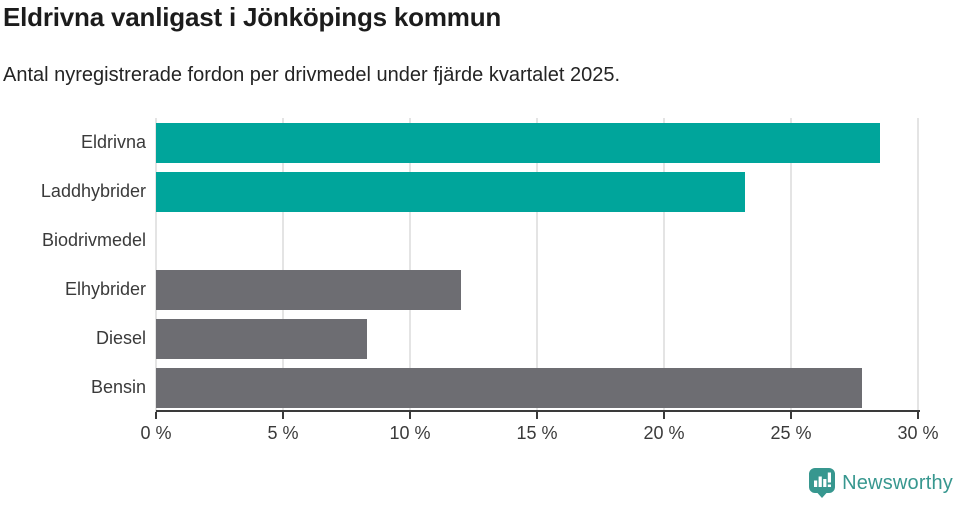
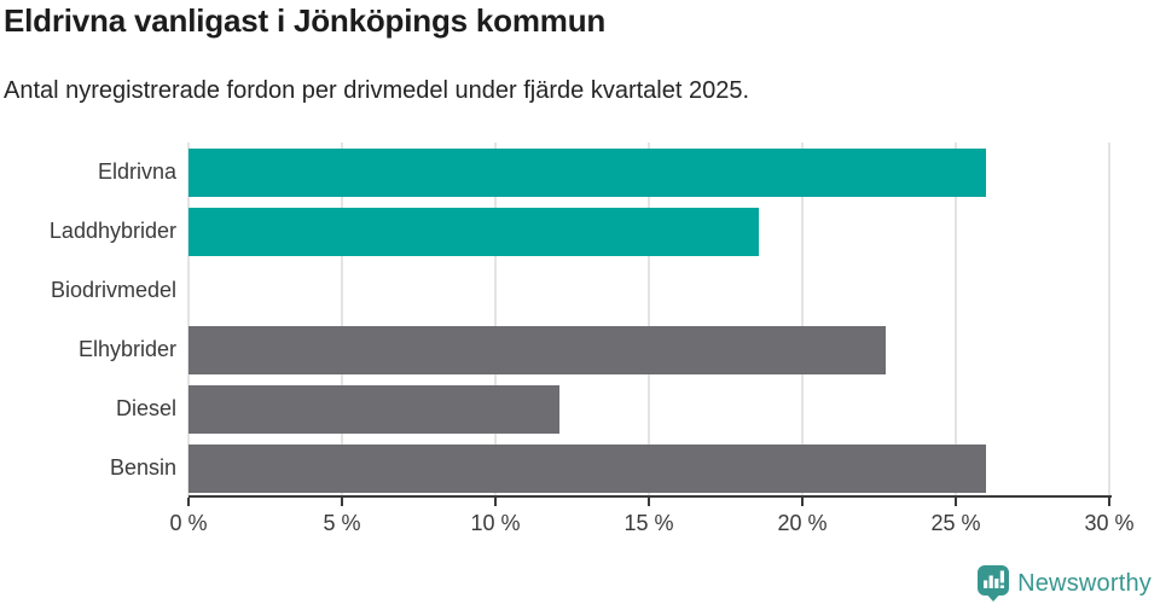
Eldrivna: 28.5% -> 26.0%
Laddhybrider: 23.2% -> 18.6%
Elhybrider: 12.0% -> 22.7%
Diesel: 8.3% -> 12.1%
Bensin: 27.8% -> 26.0%
